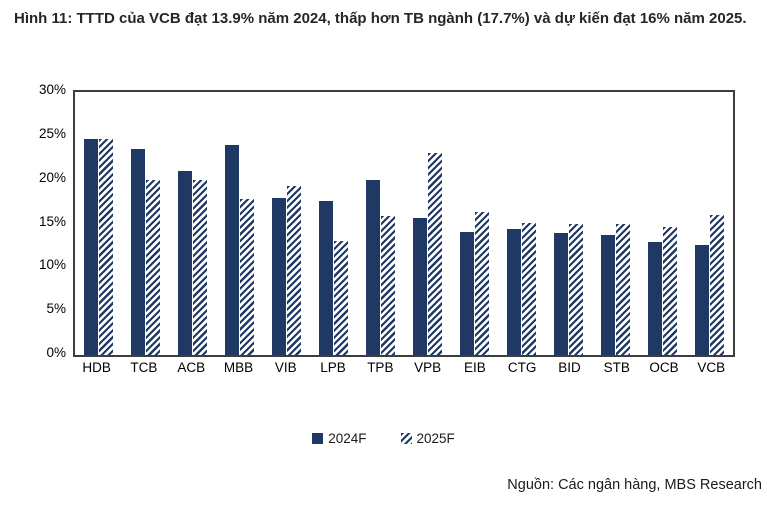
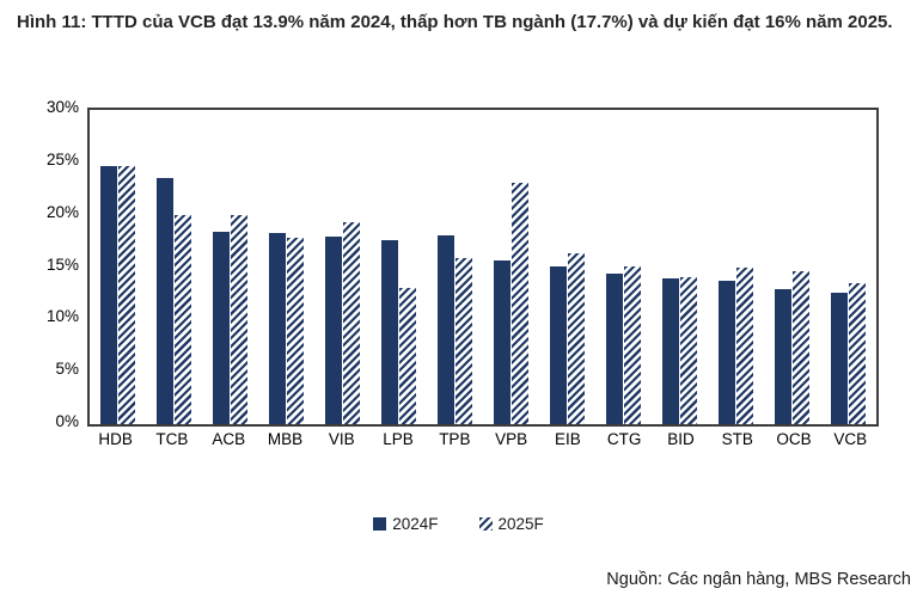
2024F/ACB: 21% -> 18%
2024F/MBB: 24% -> 18%
2024F/TPB: 20% -> 18%
2024F/EIB: 14% -> 15%
2025F/BID: 15% -> 14%
2025F/VCB: 16% -> 14%
